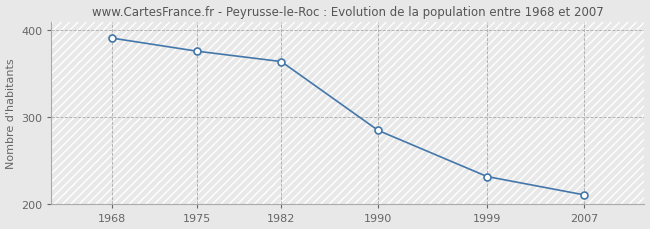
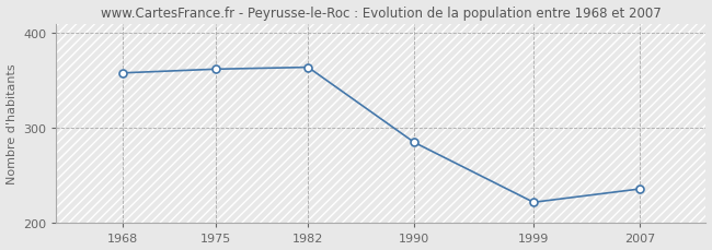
1968: 391 -> 358
1975: 376 -> 362
1999: 232 -> 222
2007: 211 -> 236
